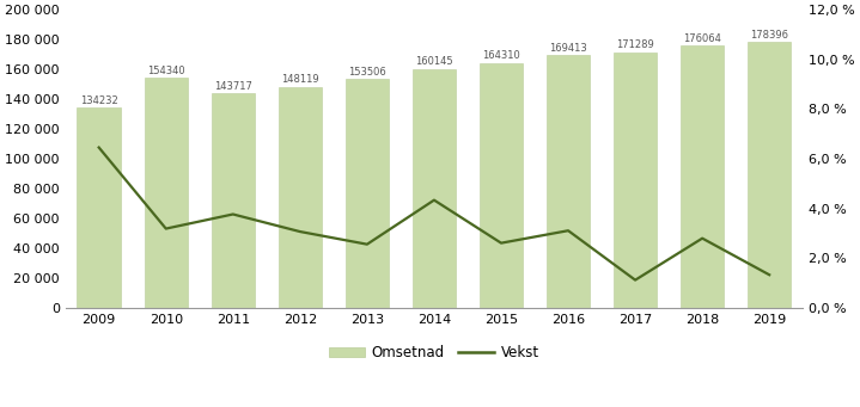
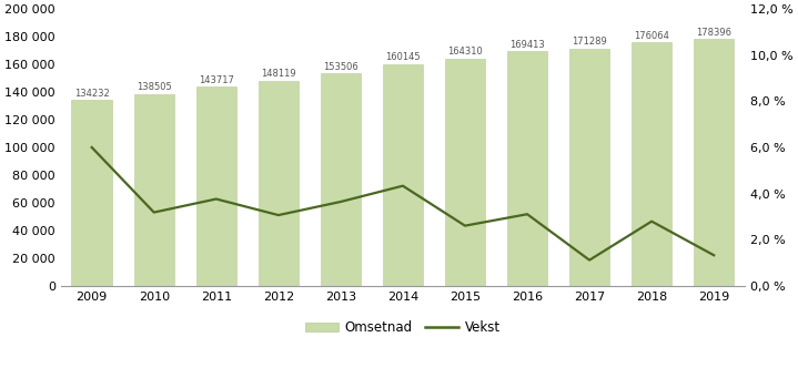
Vekst/2009: 6,45 % -> 6,00 %
Omsetnad/2010: 154340 -> 138505
Vekst/2013: 2,55 % -> 3,64 %
